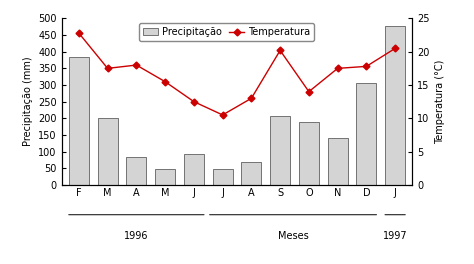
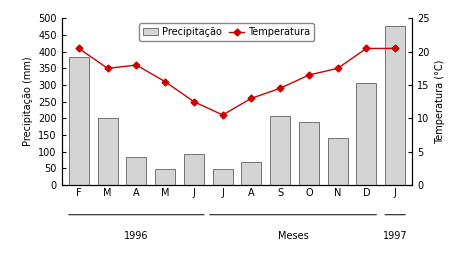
Temperatura/F: 22.8 -> 20.5
Temperatura/S: 20.2 -> 14.5
Temperatura/O: 14.0 -> 16.5
Temperatura/D: 17.8 -> 20.5
